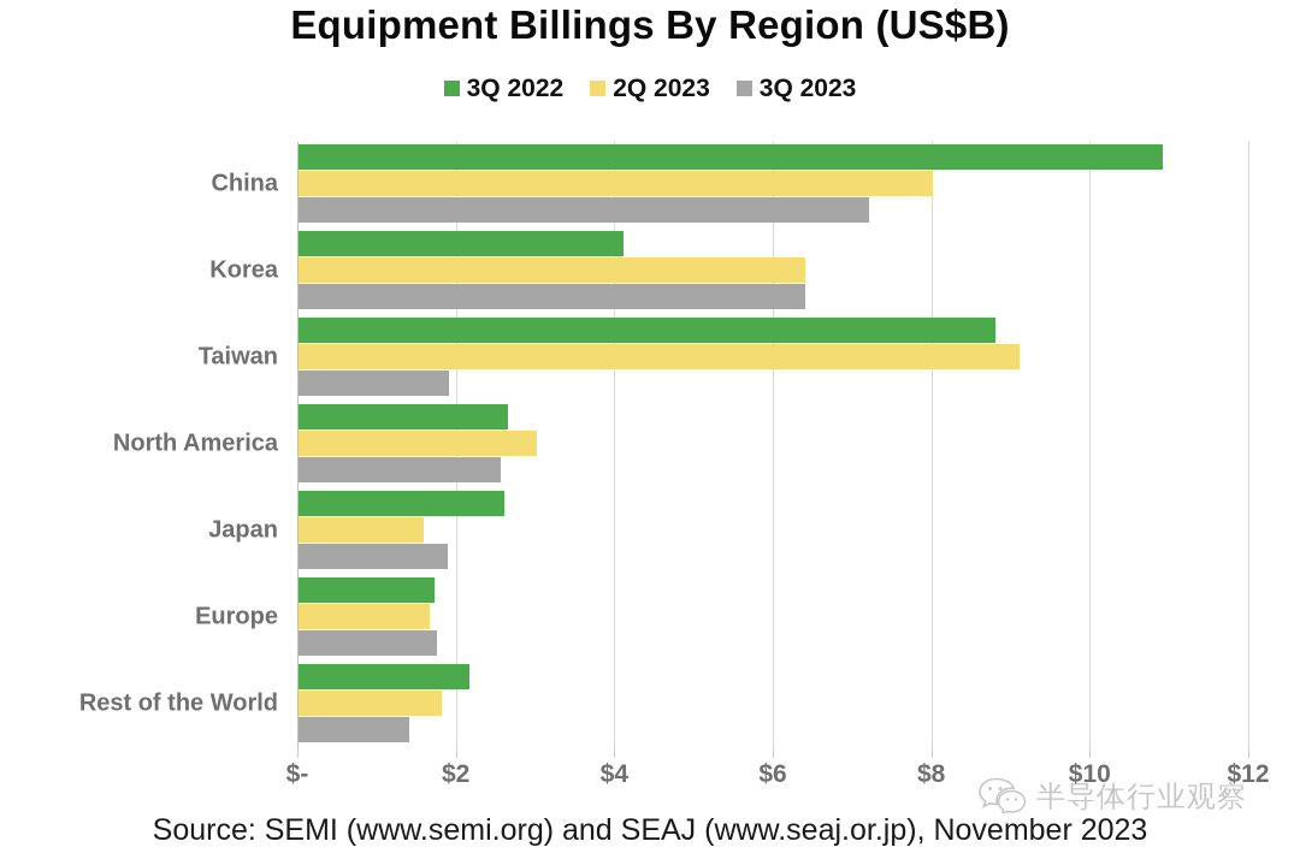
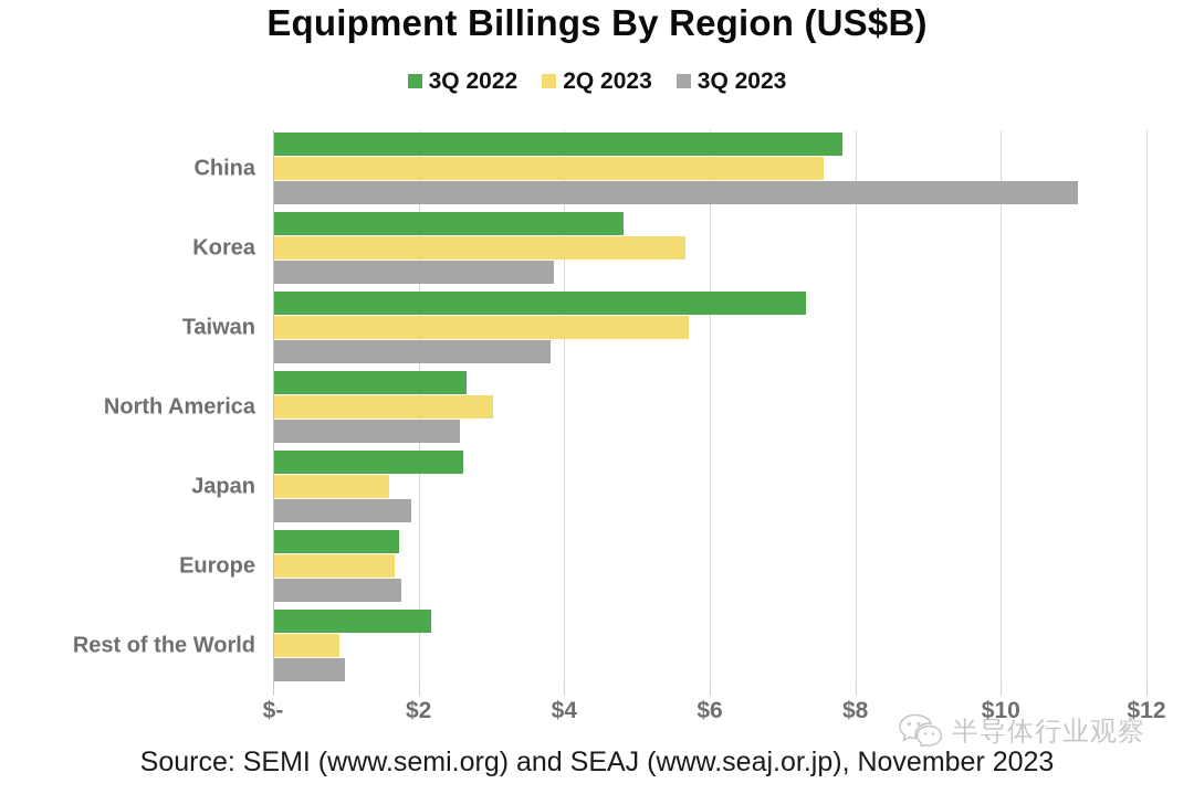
3Q 2022/China: $10.9 -> $7.8
2Q 2023/China: $8.0 -> $7.5
3Q 2023/China: $7.2 -> $11.1
3Q 2022/Korea: $4.1 -> $4.8
2Q 2023/Korea: $6.4 -> $5.7
3Q 2023/Korea: $6.4 -> $3.9
3Q 2022/Taiwan: $8.8 -> $7.3
2Q 2023/Taiwan: $9.1 -> $5.7
3Q 2023/Taiwan: $1.9 -> $3.8
2Q 2023/Rest of the World: $1.8 -> $0.9
3Q 2023/Rest of the World: $1.4 -> $1.0
